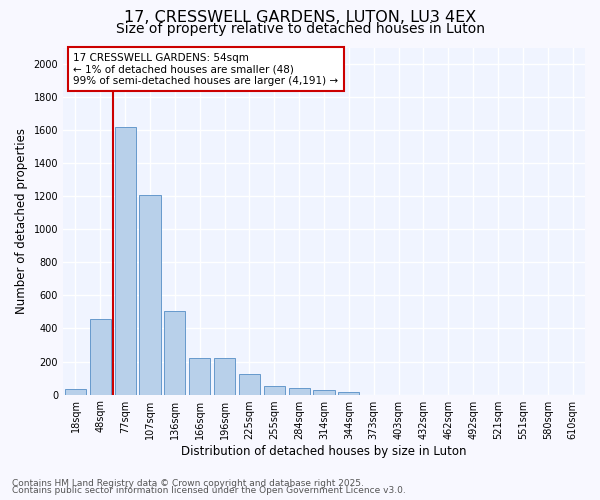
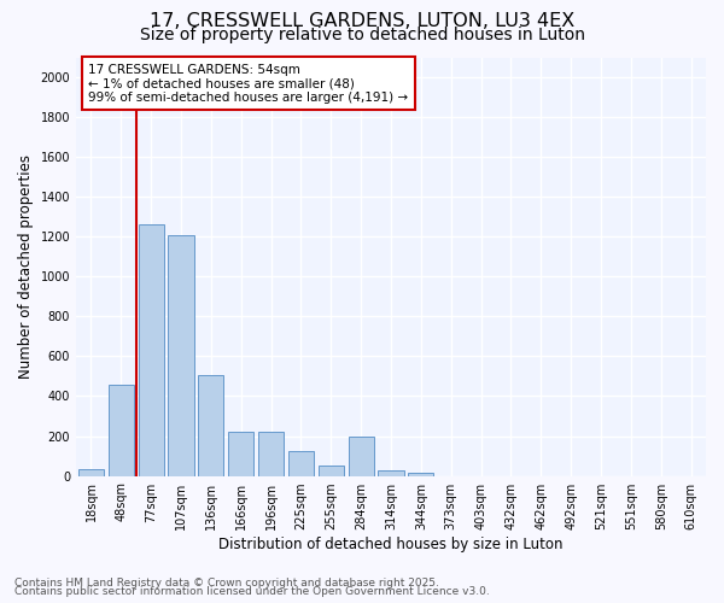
77sqm: 1620 -> 1260
284sqm: 40 -> 200
